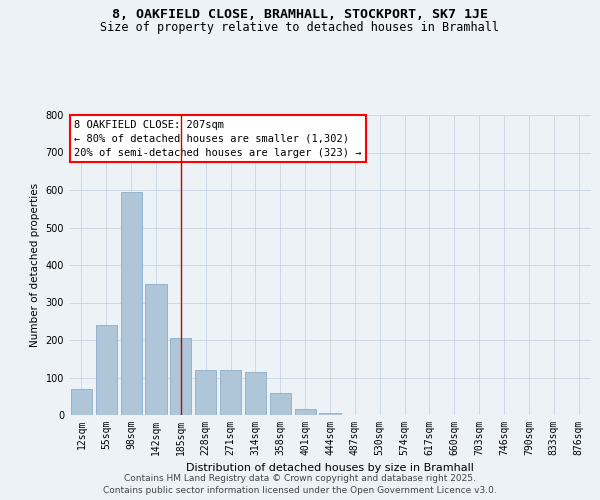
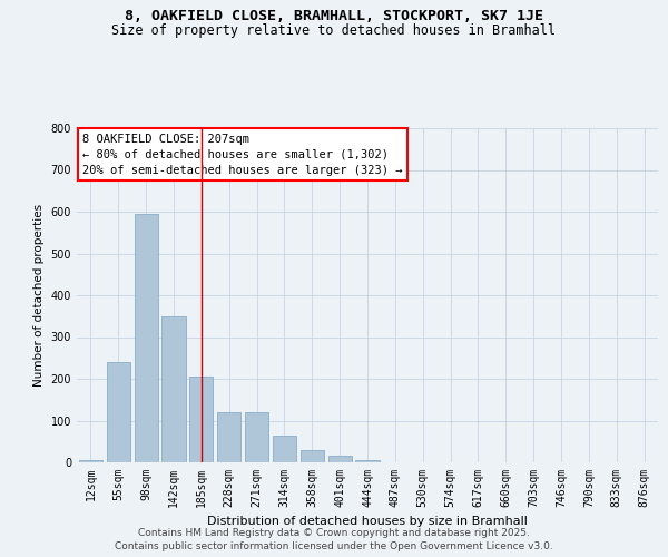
12sqm: 70 -> 5
314sqm: 115 -> 65
358sqm: 60 -> 30
